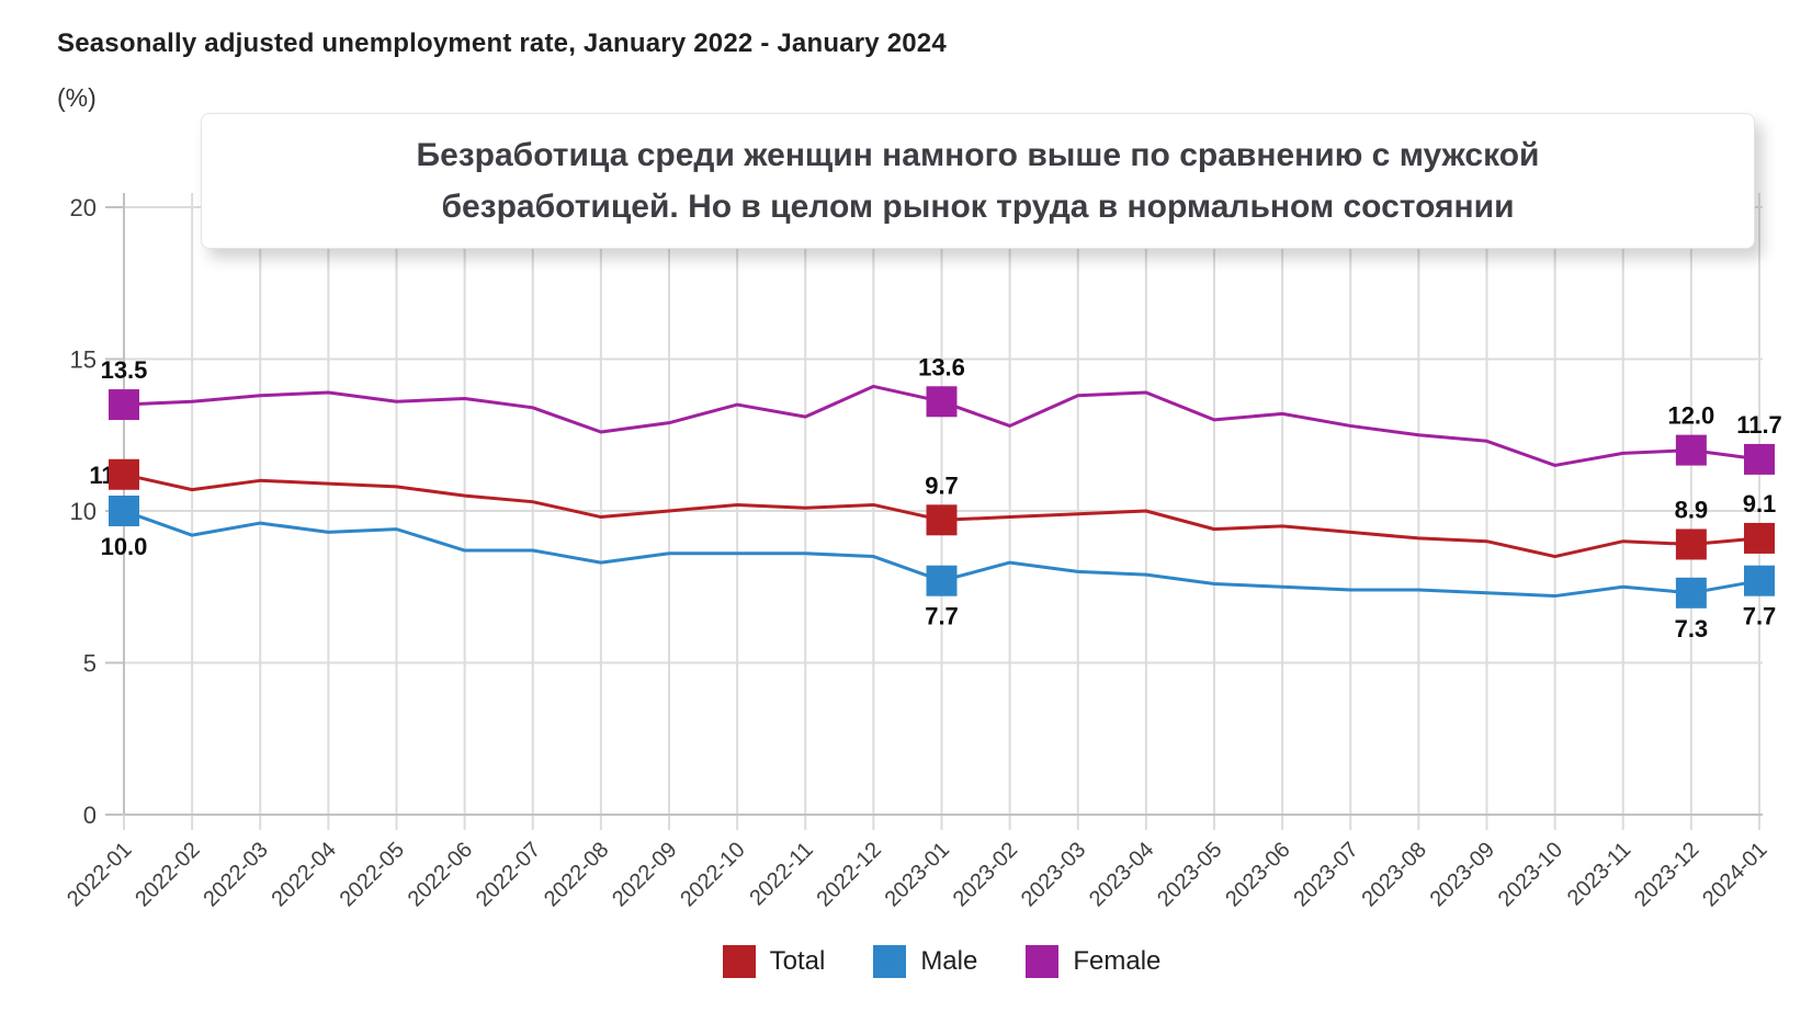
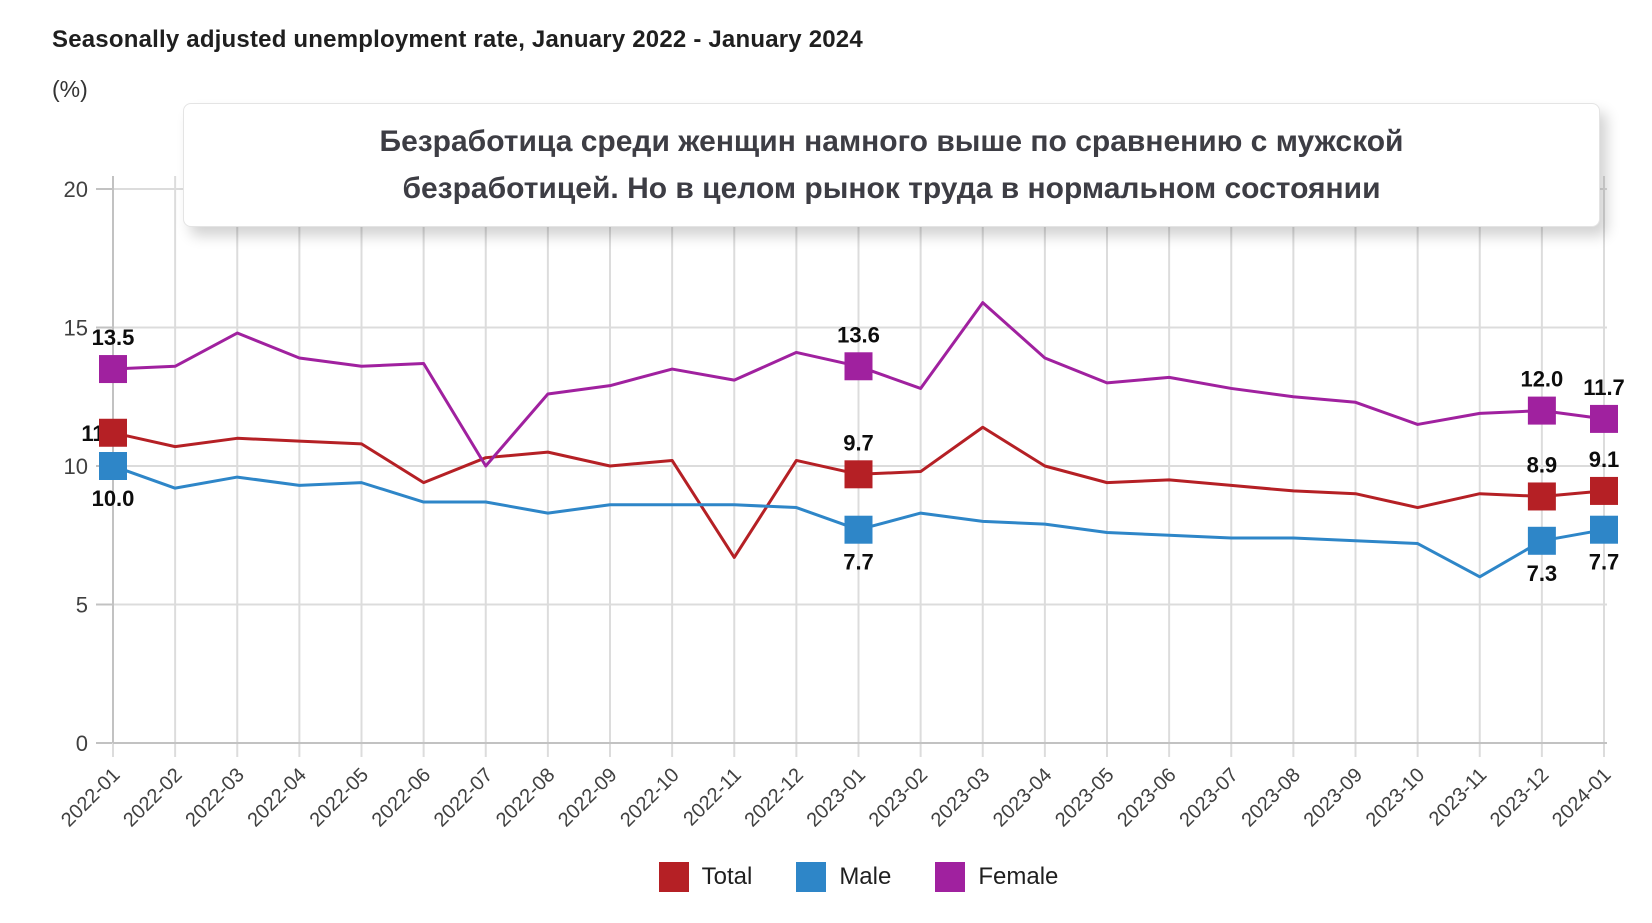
Female/2022-03: 13.8 -> 14.8
Total/2022-06: 10.5 -> 9.4
Female/2022-07: 13.4 -> 10.0
Total/2022-08: 9.8 -> 10.5
Total/2022-11: 10.1 -> 6.7
Total/2023-03: 9.9 -> 11.4
Female/2023-03: 13.8 -> 15.9
Male/2023-11: 7.5 -> 6.0
